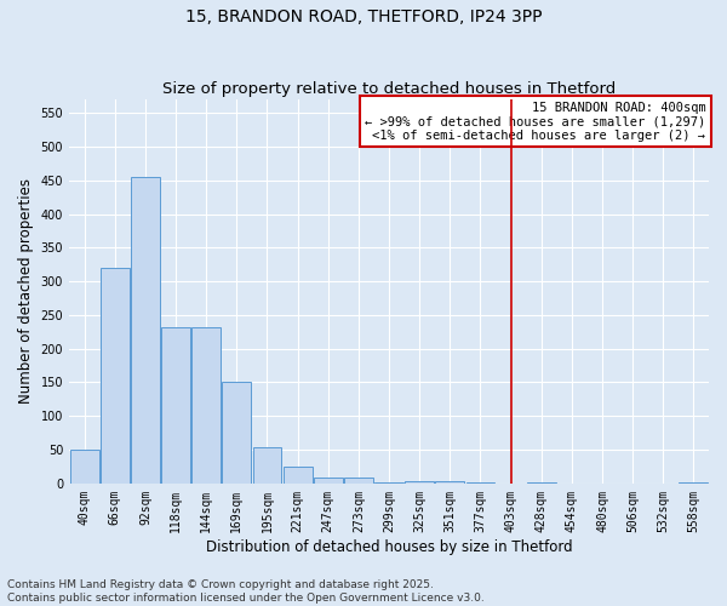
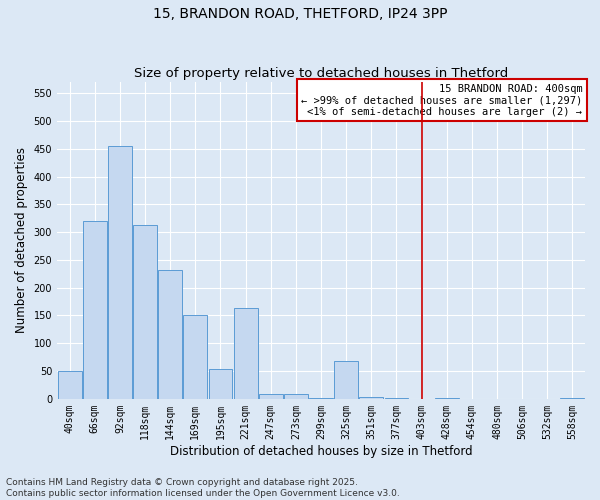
118sqm: 232 -> 312
221sqm: 25 -> 164
325sqm: 4 -> 68
